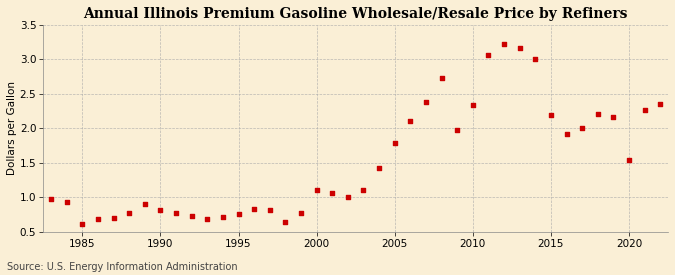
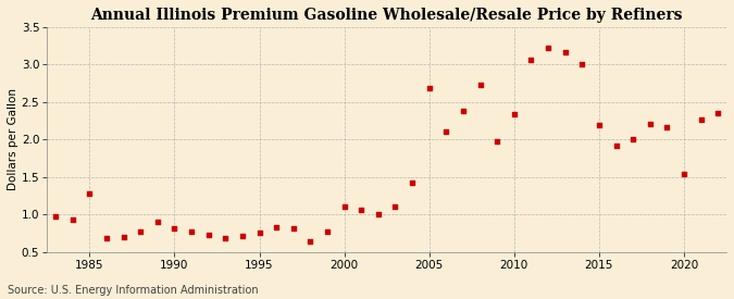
1985: 0.62 -> 1.28
2005: 1.79 -> 2.68
